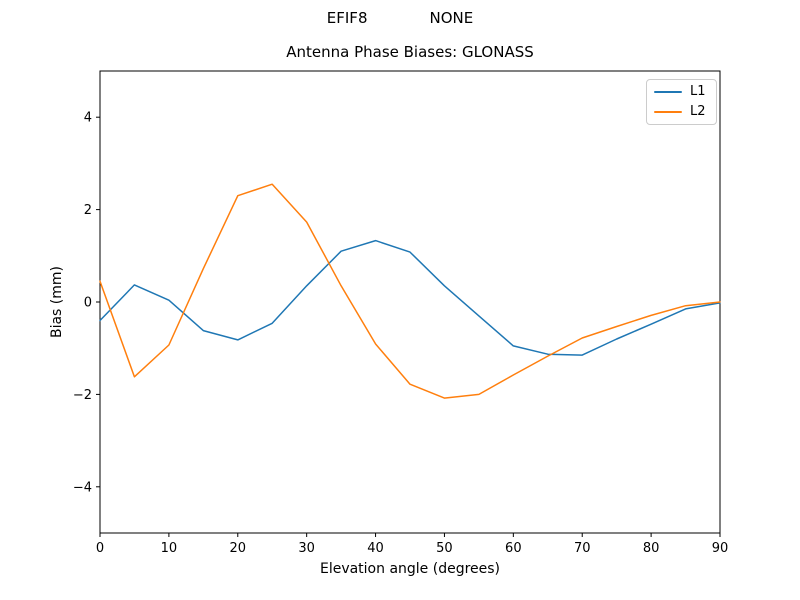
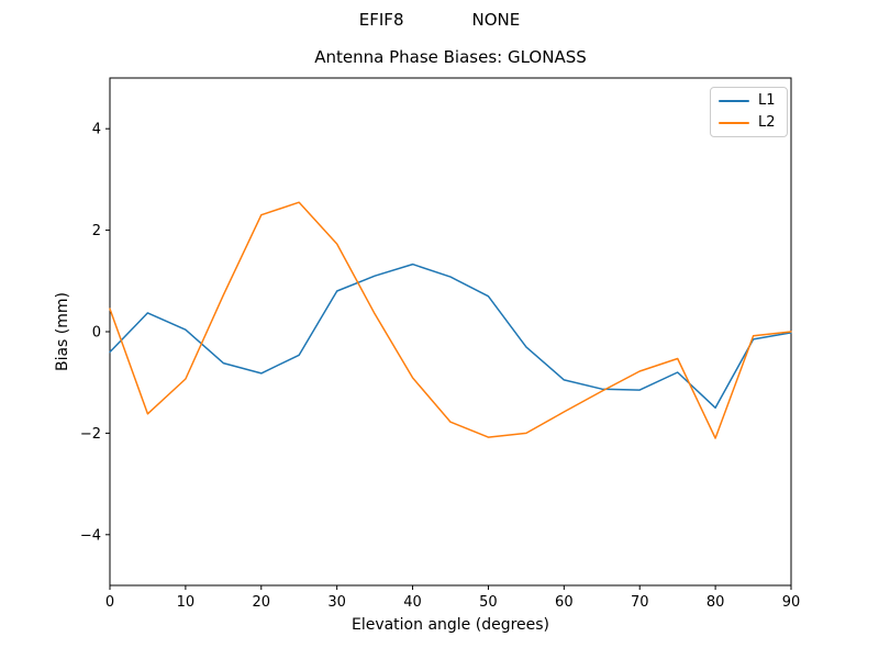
L1/30: 0.3 -> 0.8
L1/50: 0.3 -> 0.7
L1/80: -0.5 -> -1.5
L2/80: -0.3 -> -2.1
